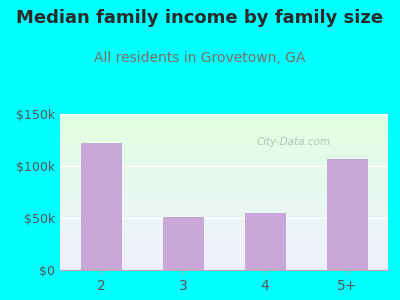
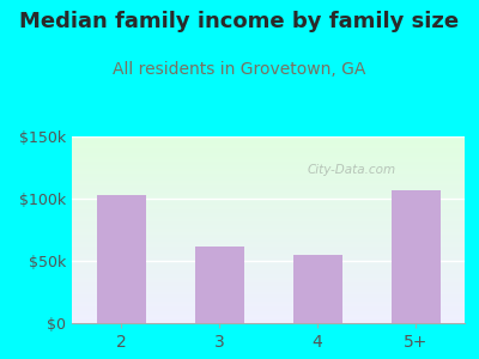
2: $122k -> $103k
3: $51k -> $62k
